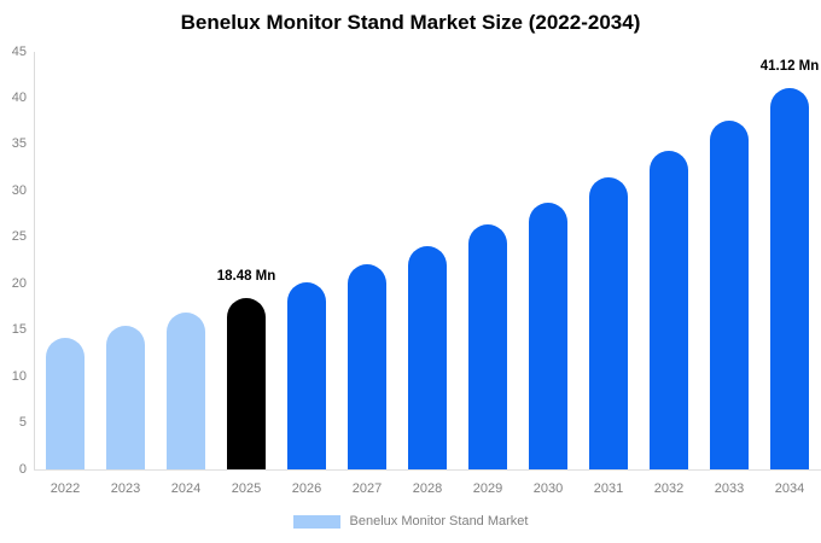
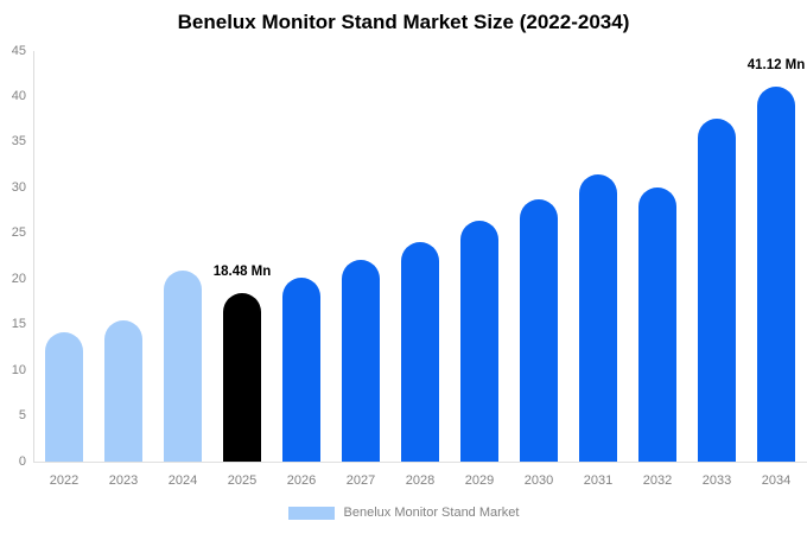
2024: 17 -> 21
2032: 34 -> 30
